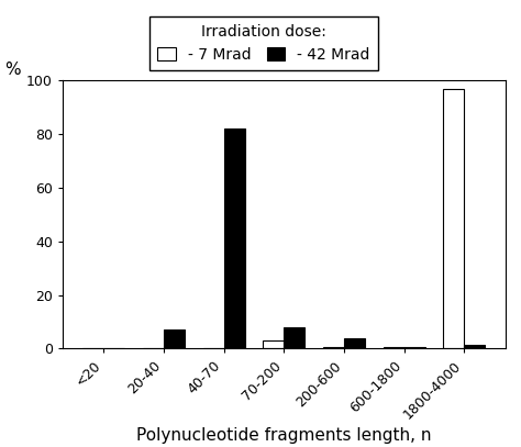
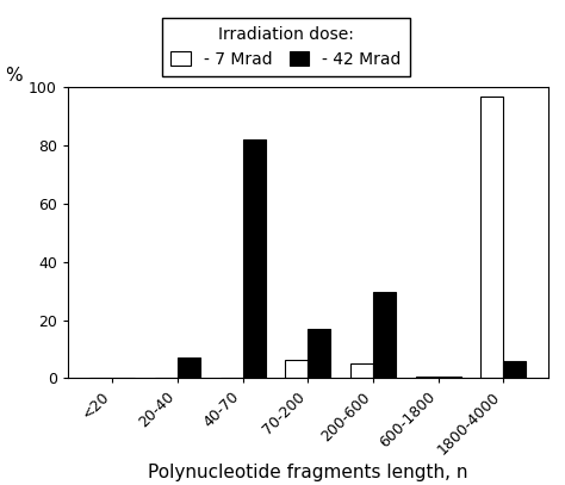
- 7 Mrad/70-200: 3.0 -> 6.5
- 42 Mrad/70-200: 8.0 -> 17.0
- 7 Mrad/200-600: 0.5 -> 5.0
- 42 Mrad/200-600: 4.0 -> 29.5
- 42 Mrad/1800-4000: 1.5 -> 6.0
